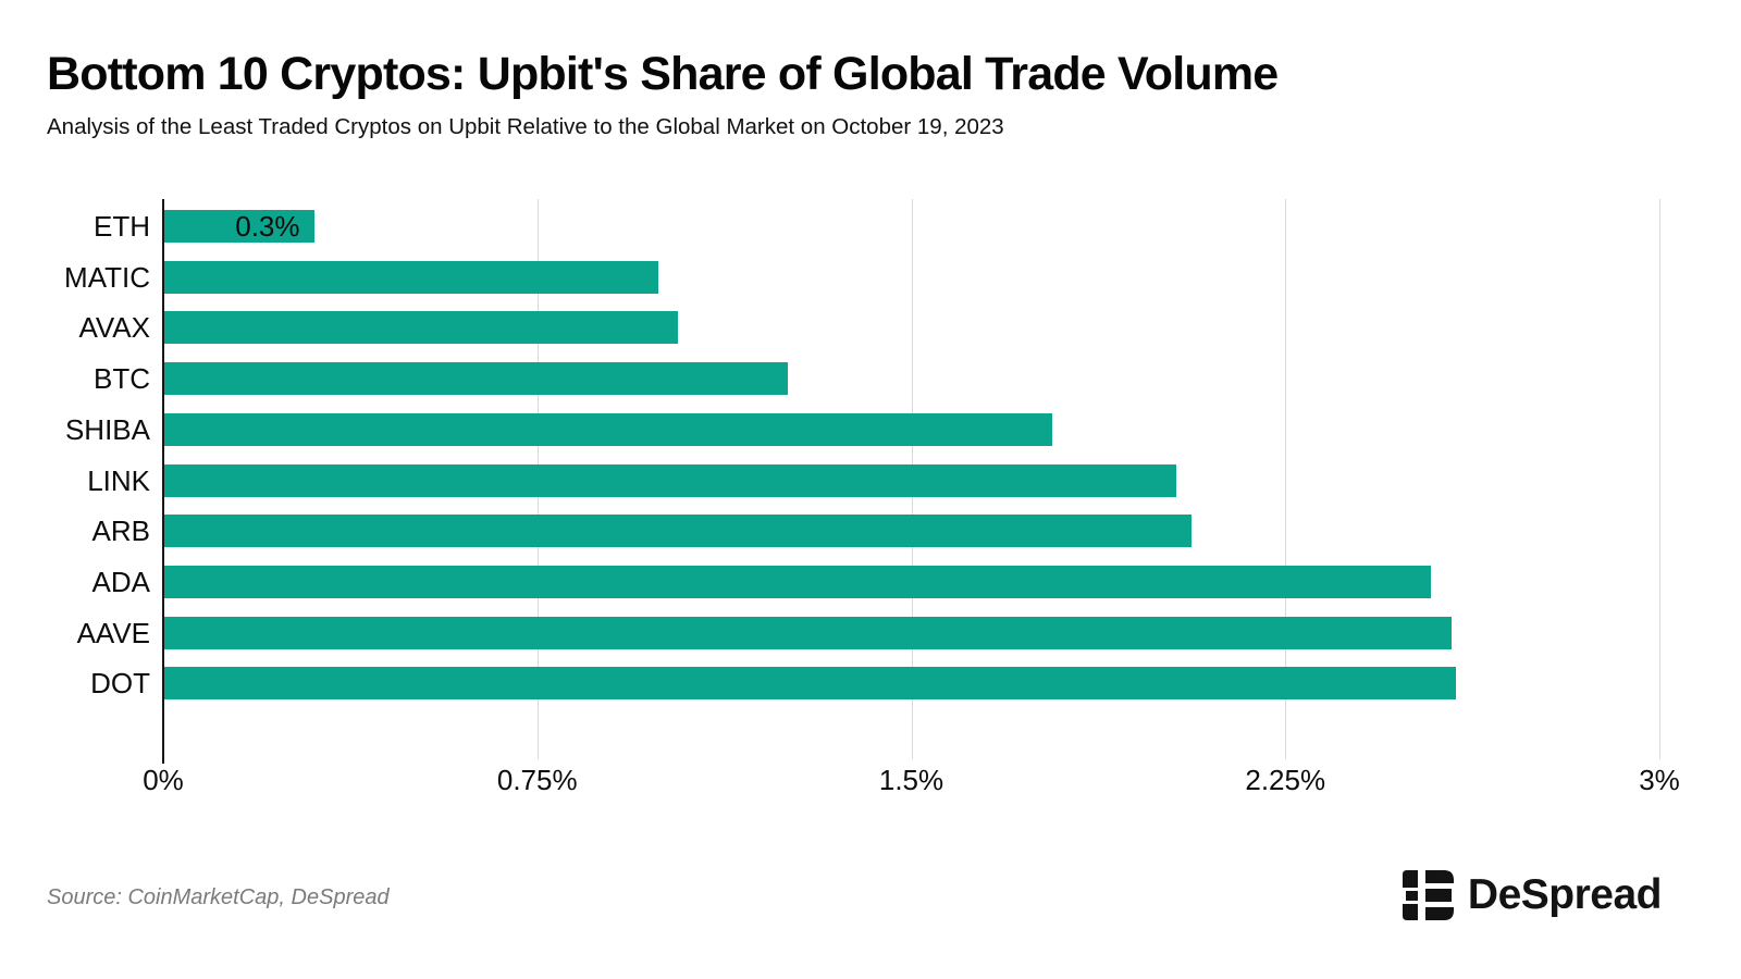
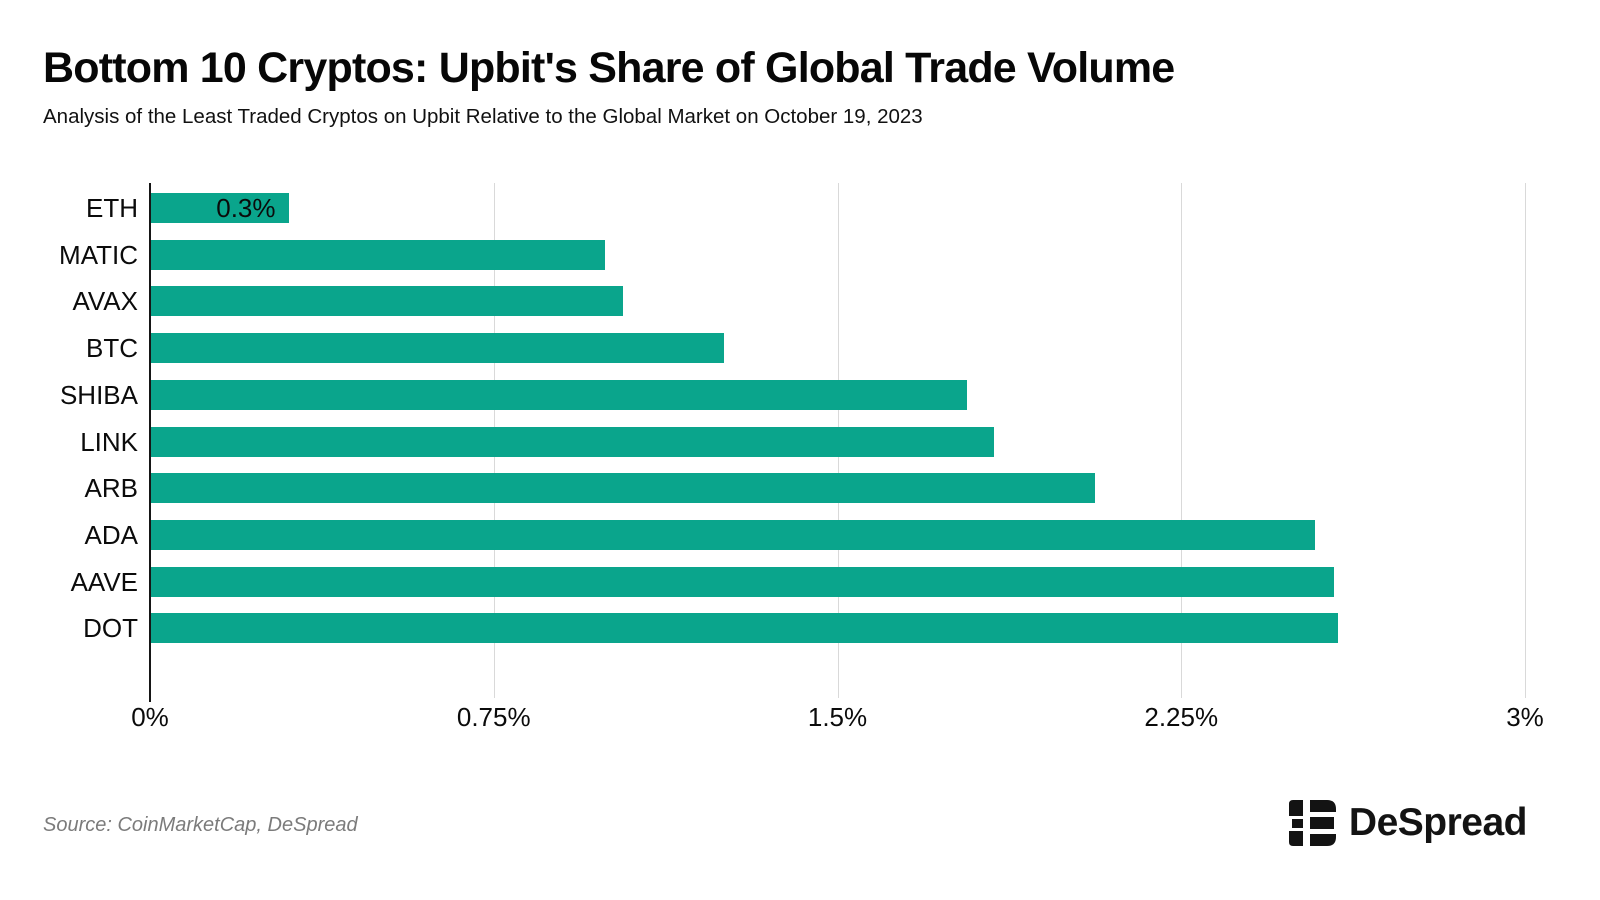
LINK: 2.03% -> 1.84%
